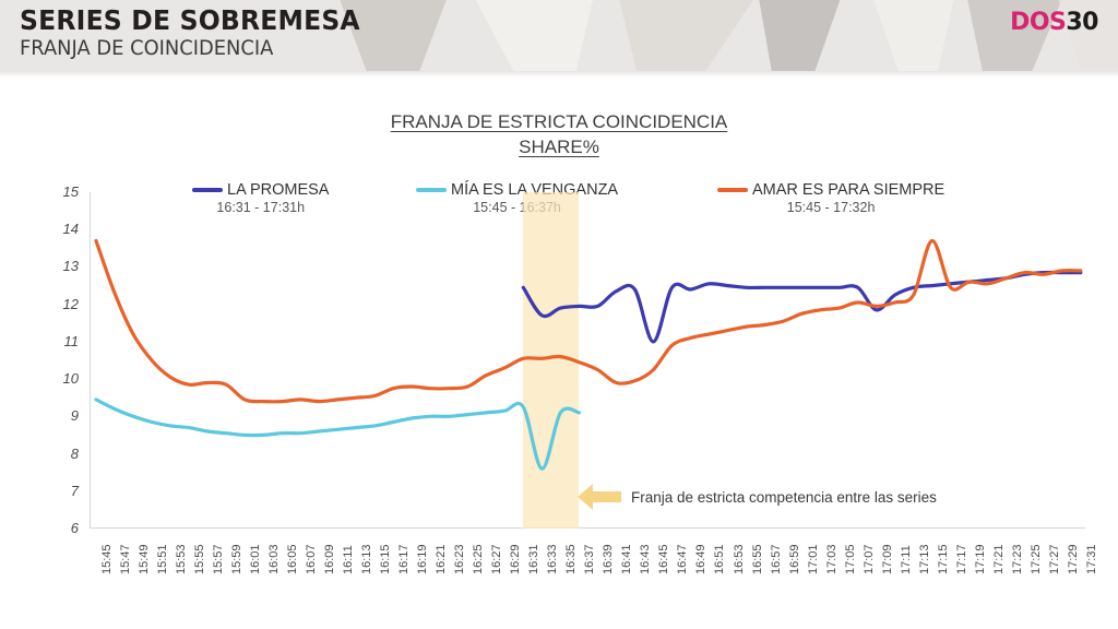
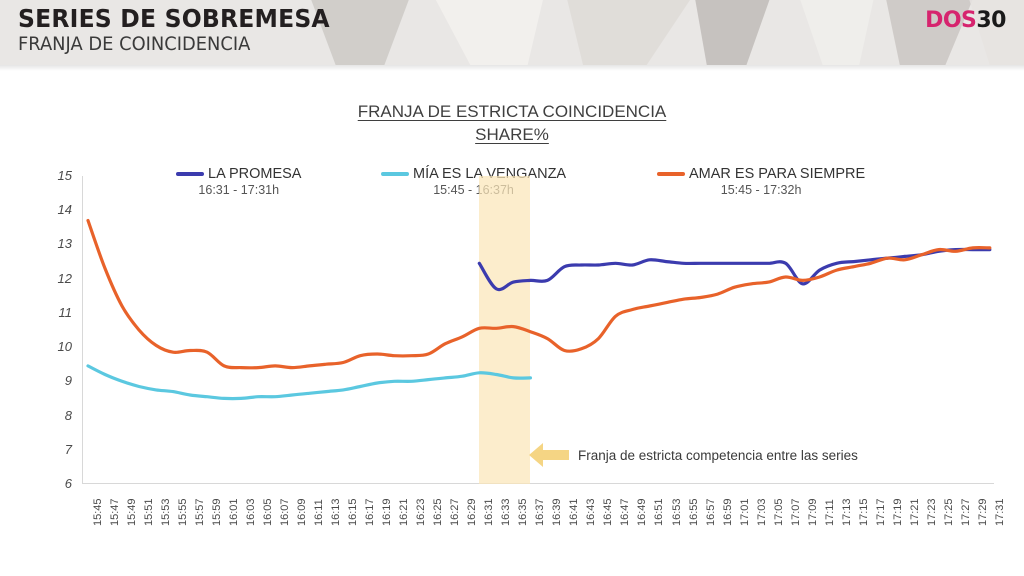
MÍA ES LA VENGANZA/16:33: 7.6 -> 9.2
LA PROMESA/16:45: 11.0 -> 12.4
AMAR ES PARA SIEMPRE/17:15: 13.7 -> 12.3
